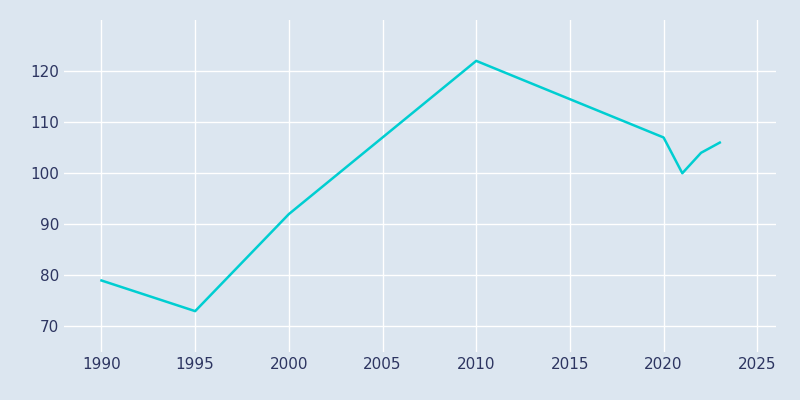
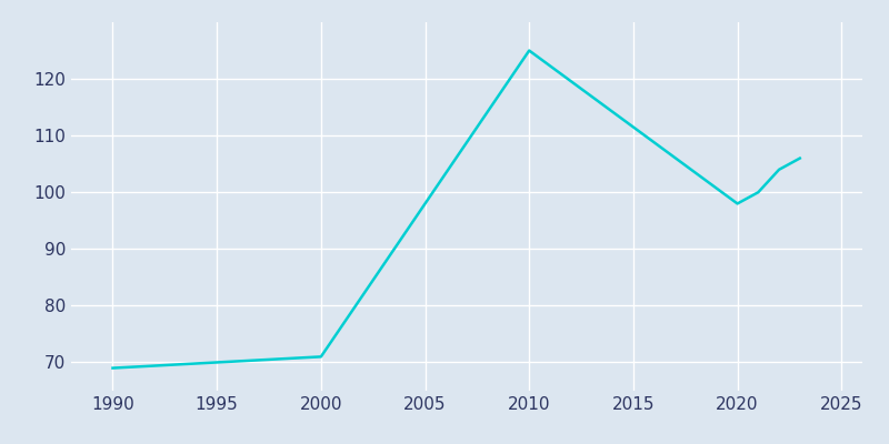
1990: 79 -> 69
1995: 73 -> 70
2000: 92 -> 71
2010: 122 -> 125
2020: 107 -> 98
